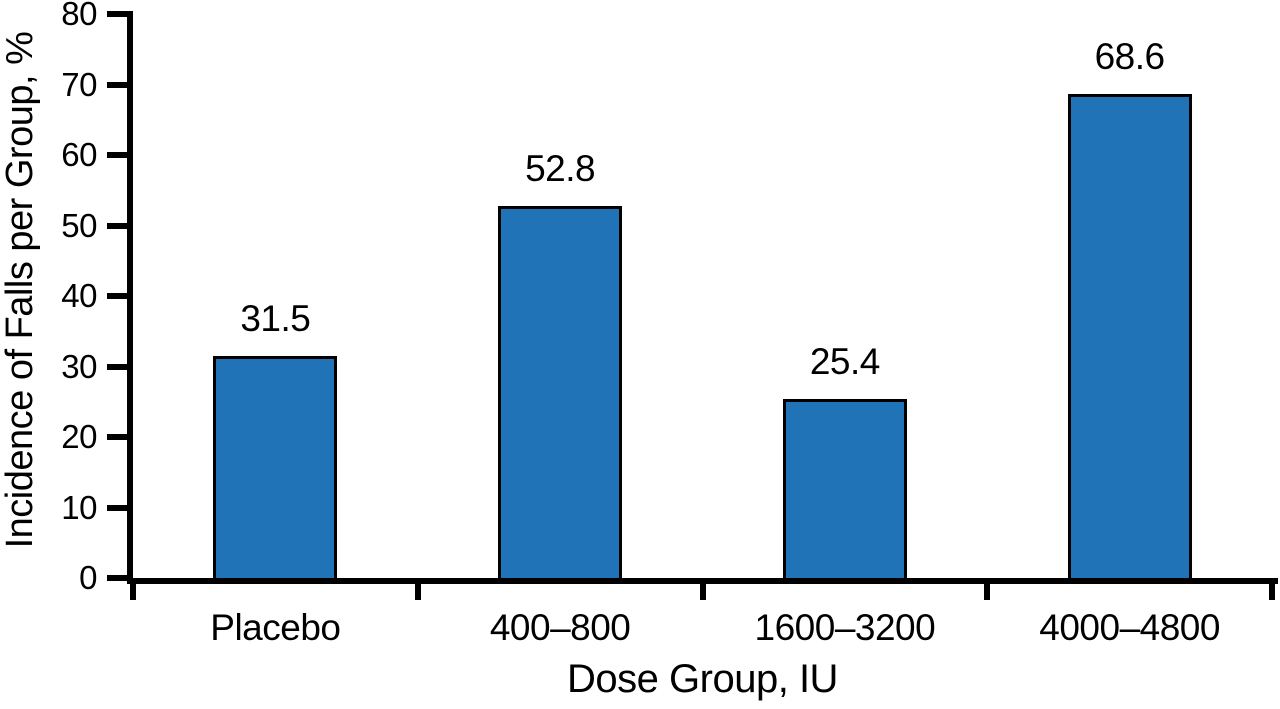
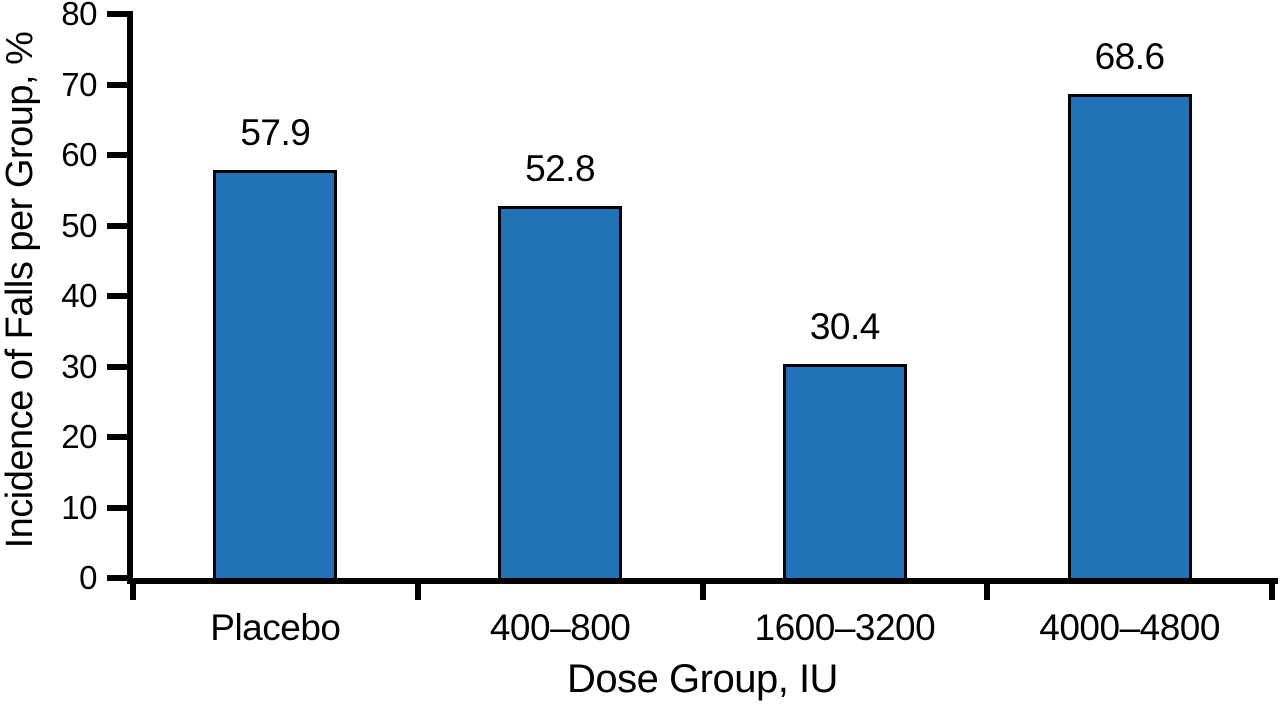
Placebo: 31.5 -> 57.9
1600–3200: 25.4 -> 30.4
